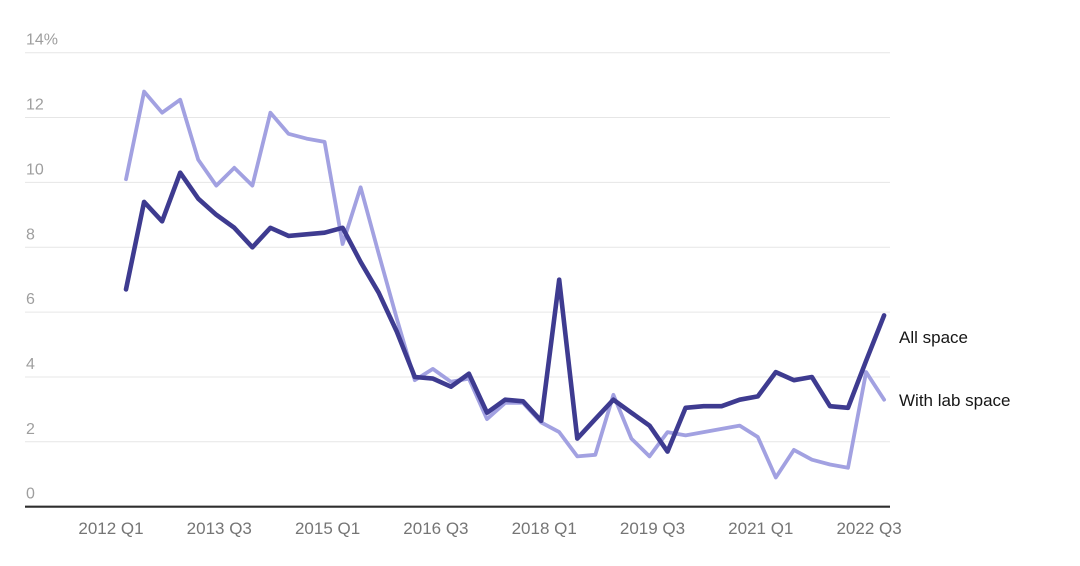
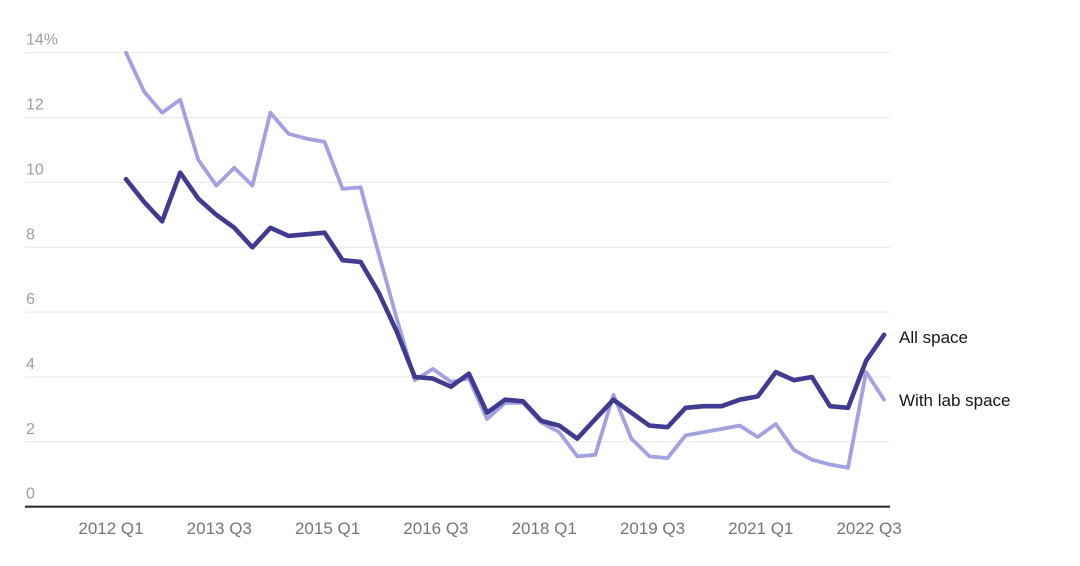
All space/2012 Q1: 6.7% -> 10.1%
With lab space/2012 Q1: 10.1% -> 14.0%
All space/2015 Q1: 8.6% -> 7.6%
With lab space/2015 Q1: 8.1% -> 9.8%
All space/2018 Q1: 7.0% -> 2.5%
All space/2019 Q3: 1.7% -> 2.5%
With lab space/2019 Q3: 2.3% -> 1.5%
With lab space/2021 Q1: 0.9% -> 2.5%
All space/2022 Q3: 5.9% -> 5.3%
